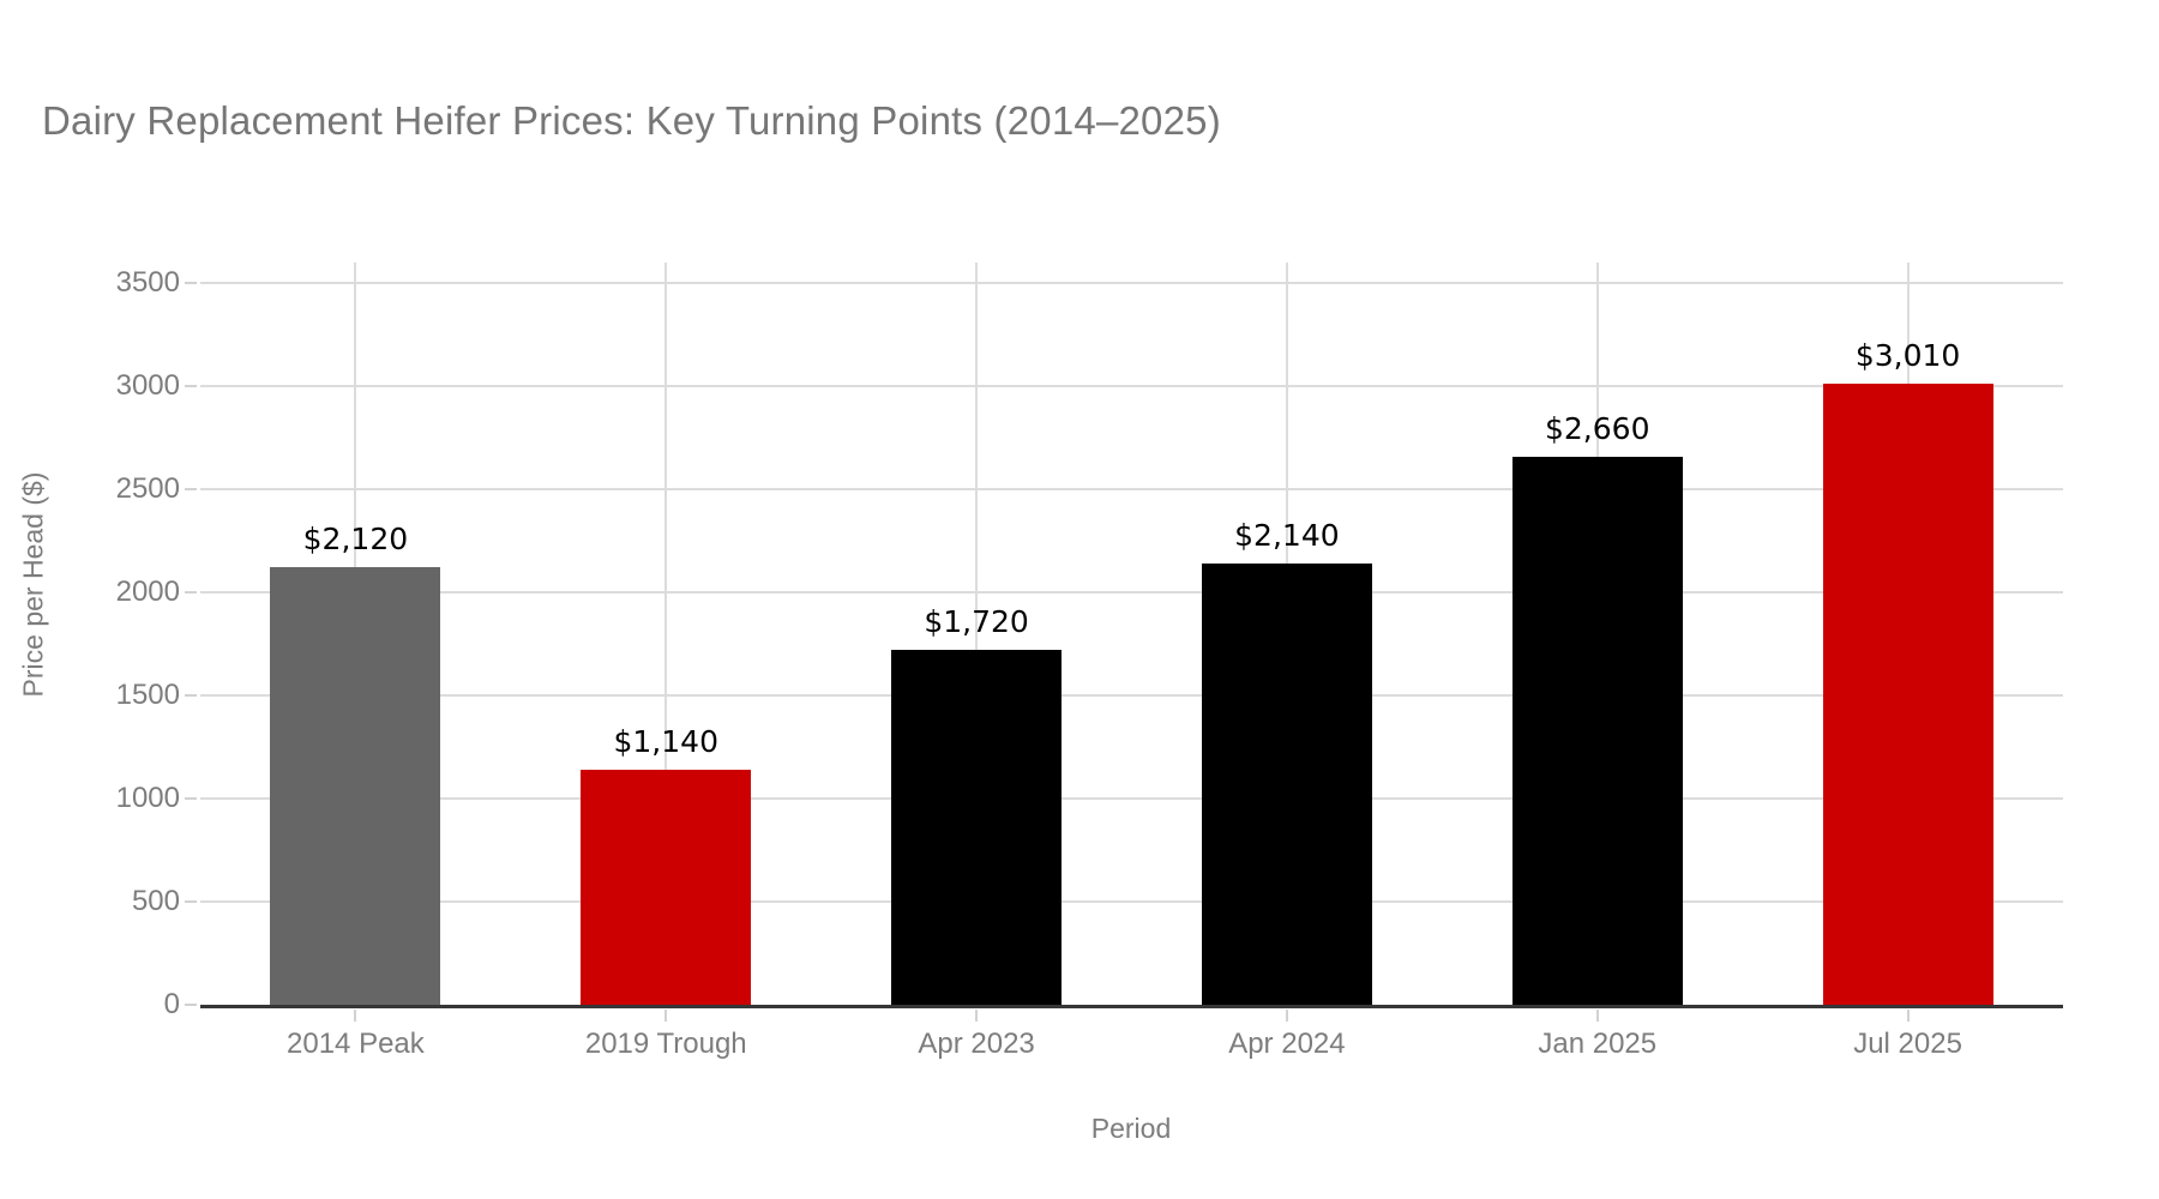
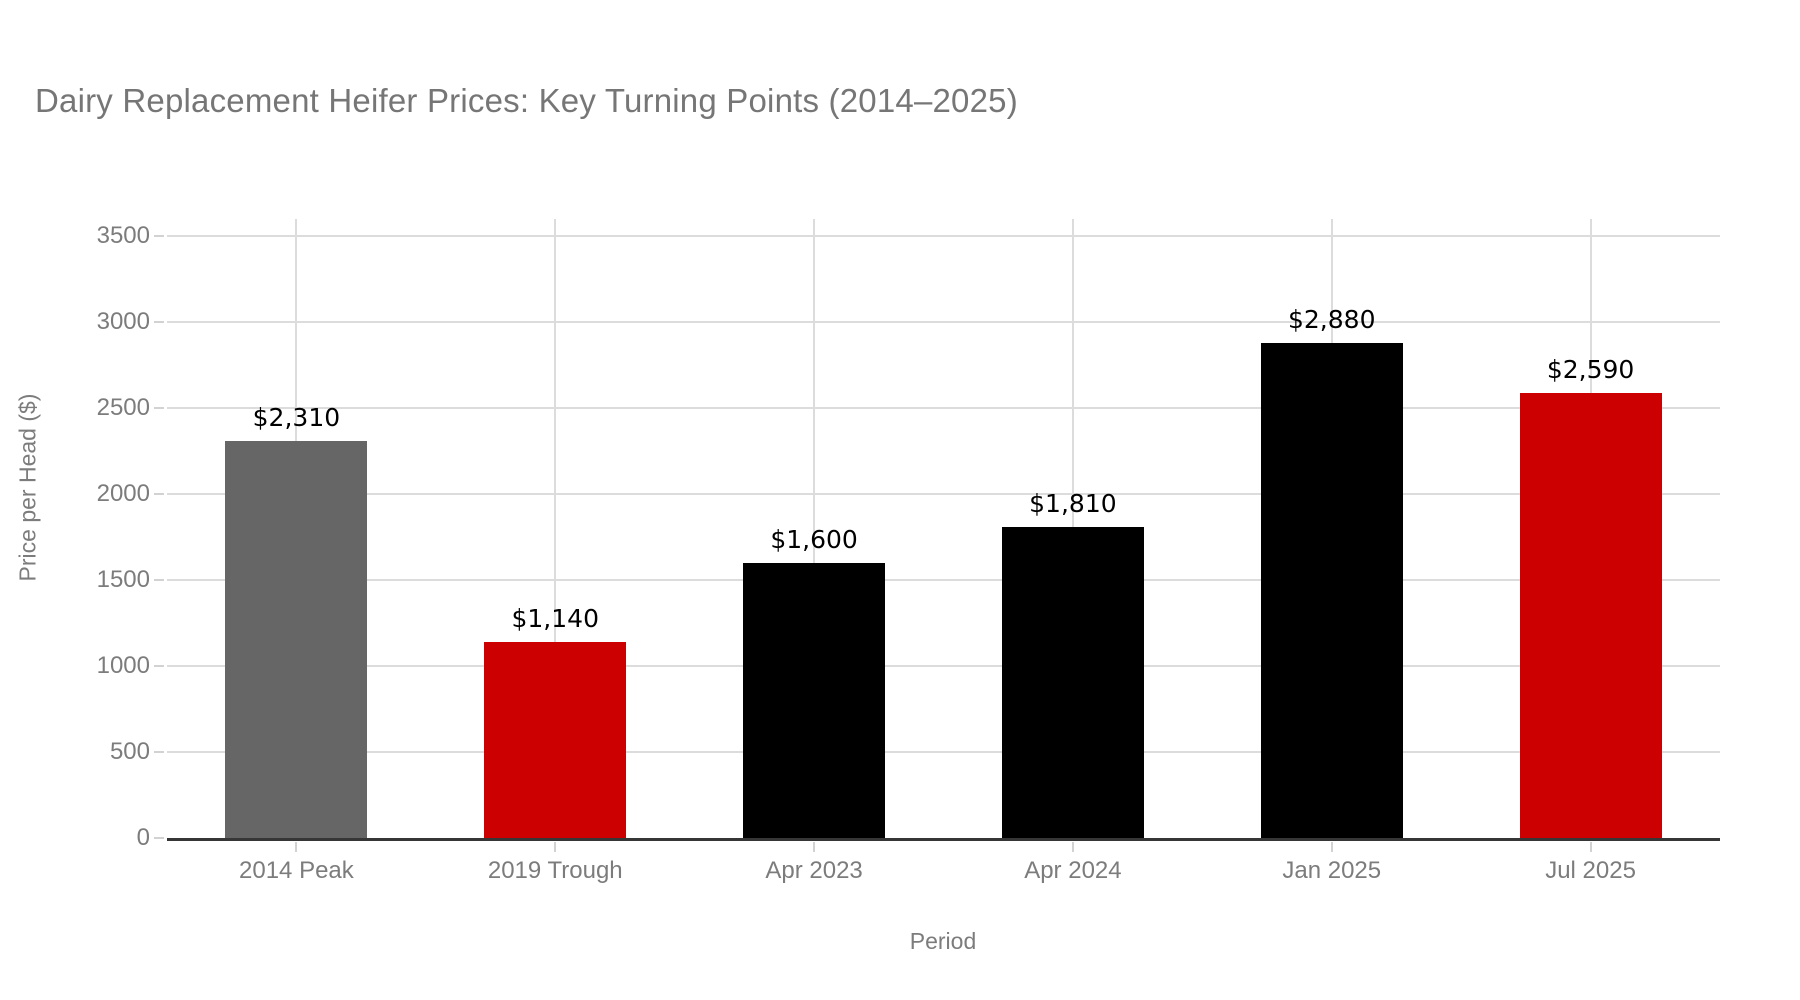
2014 Peak: $2,120 -> $2,310
Apr 2023: $1,720 -> $1,600
Apr 2024: $2,140 -> $1,810
Jan 2025: $2,660 -> $2,880
Jul 2025: $3,010 -> $2,590
